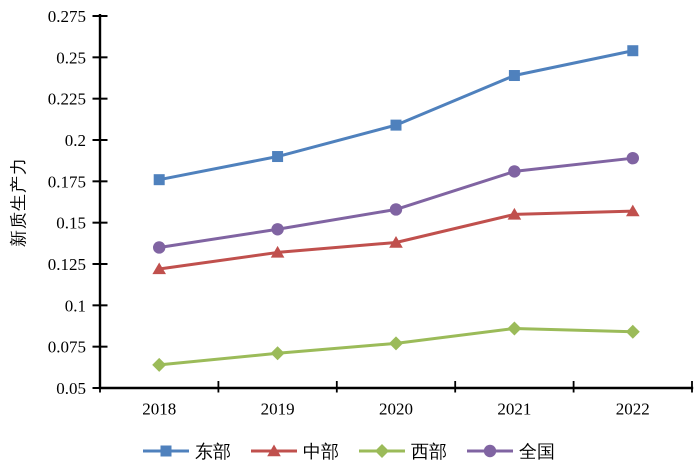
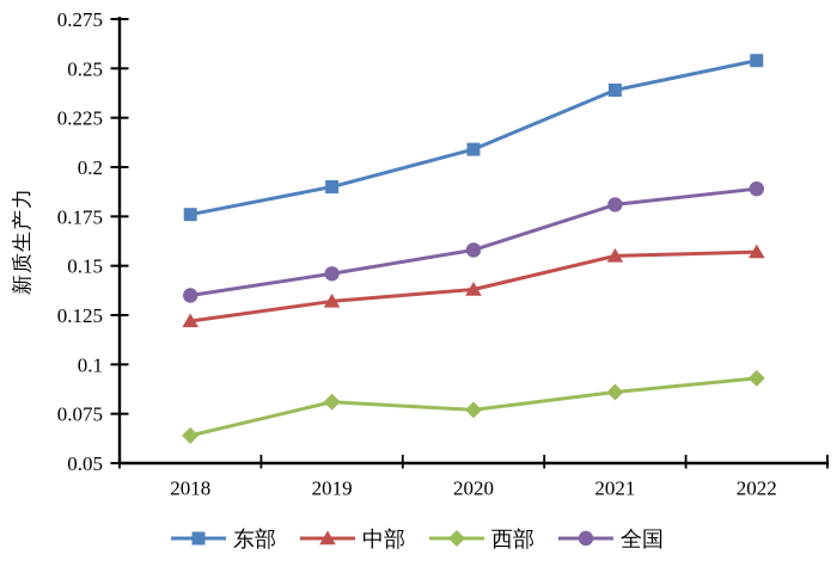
西部/2019: 0.071 -> 0.081
西部/2022: 0.084 -> 0.093
